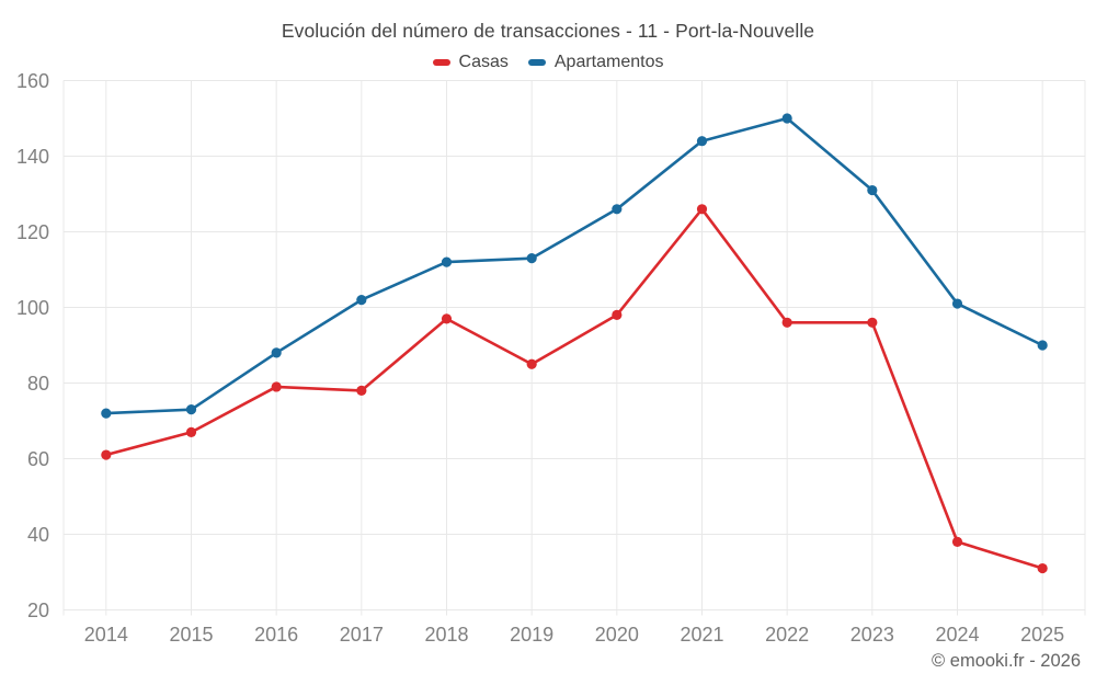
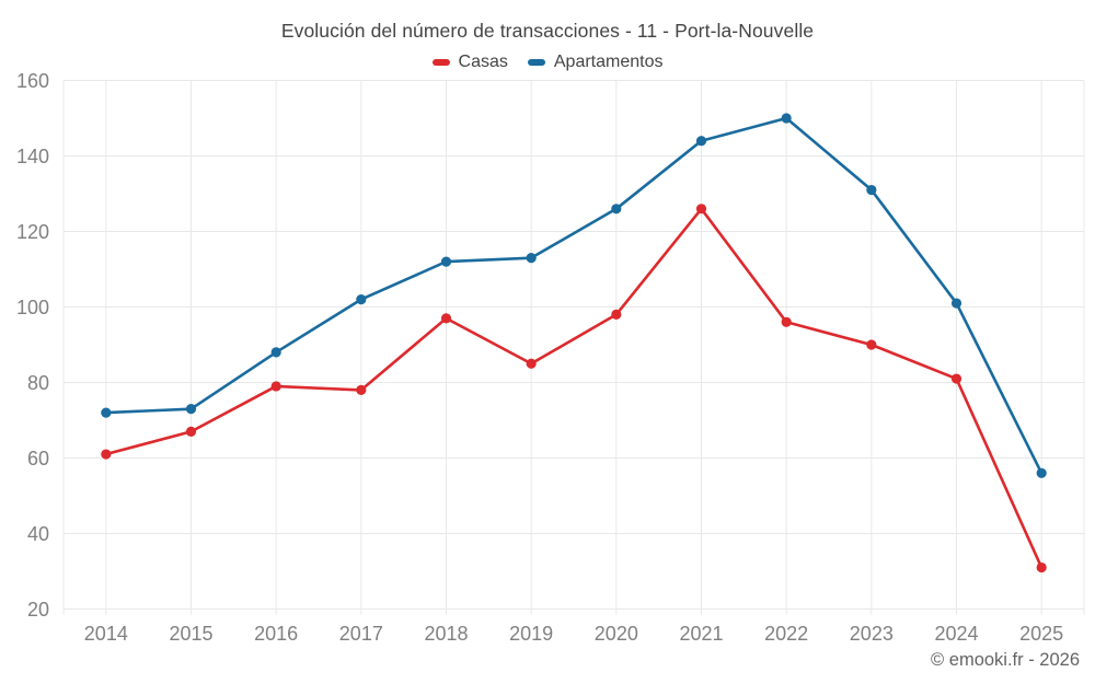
Casas/2023: 96 -> 90
Casas/2024: 38 -> 81
Apartamentos/2025: 90 -> 56
